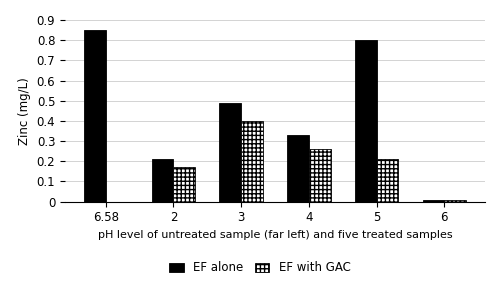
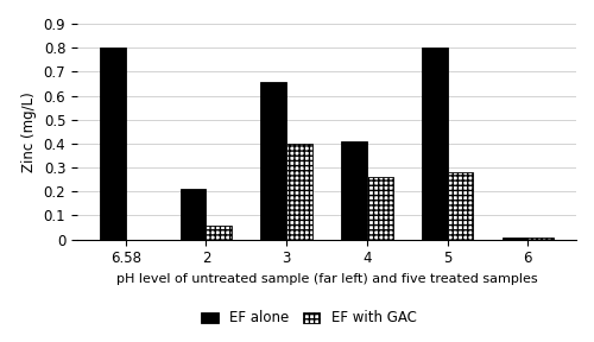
EF alone/6.58: 0.85 -> 0.80
EF with GAC/2: 0.17 -> 0.06
EF alone/3: 0.49 -> 0.66
EF alone/4: 0.33 -> 0.41
EF with GAC/5: 0.21 -> 0.28
